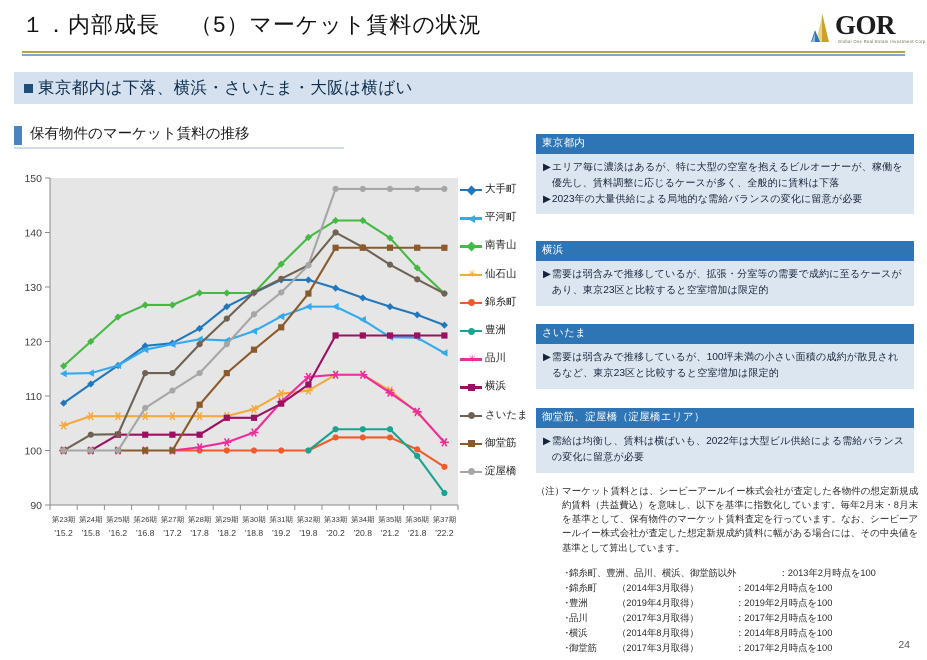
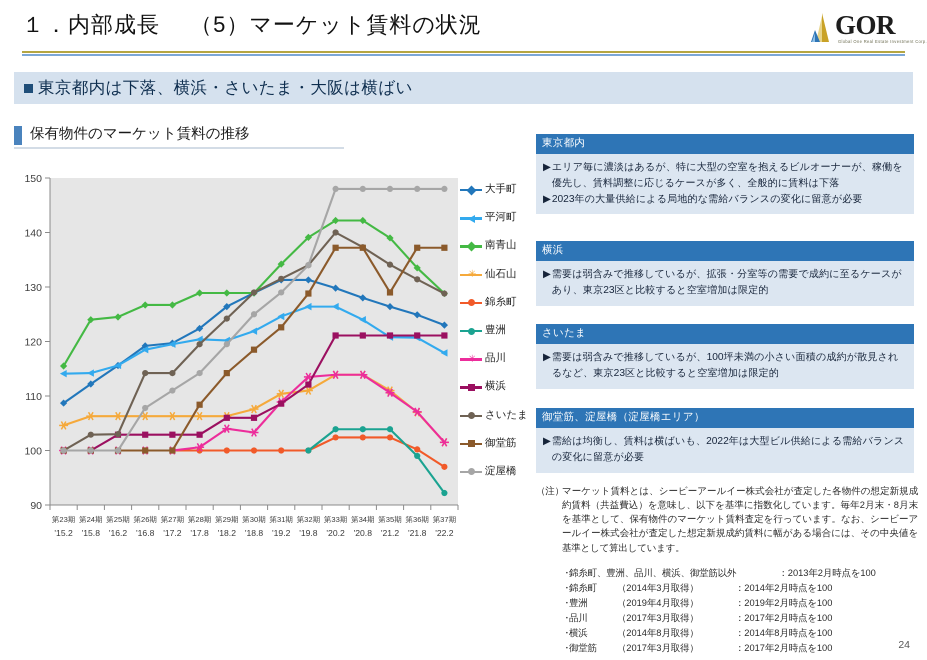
南青山/第24期: 120 -> 124
品川/第29期: 102 -> 104
御堂筋/第35期: 137 -> 129
